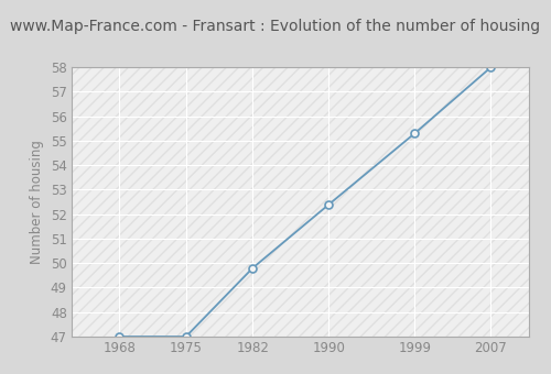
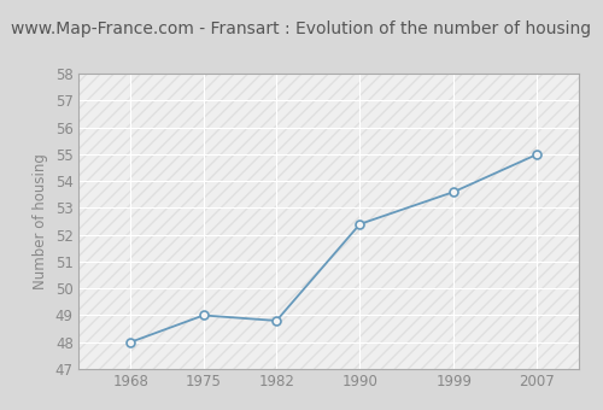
1968: 47.0 -> 48.0
1975: 47.0 -> 49.0
1982: 49.8 -> 48.8
1999: 55.3 -> 53.6
2007: 58.0 -> 55.0
